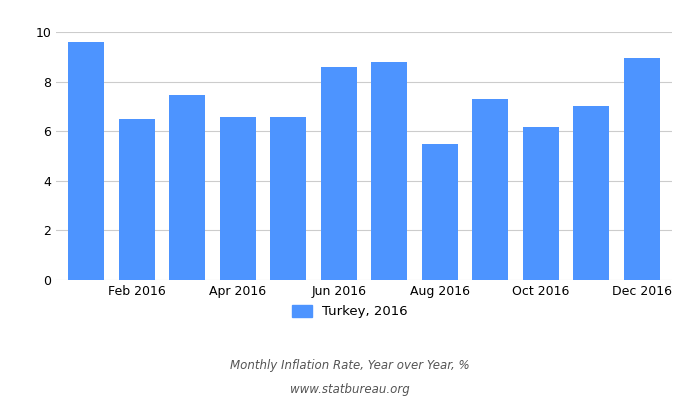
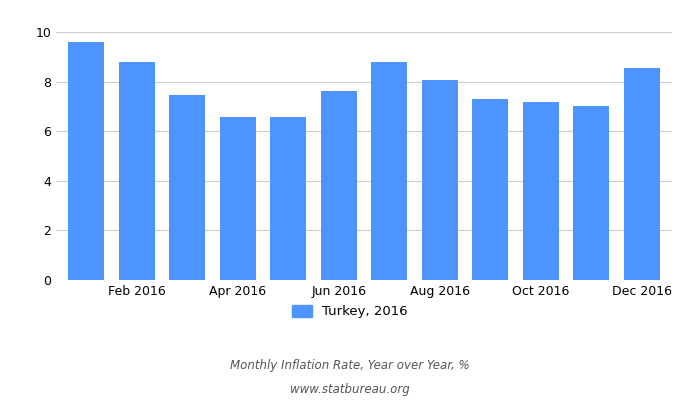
Feb 2016: 6.50 -> 8.78
Jun 2016: 8.60 -> 7.64
Aug 2016: 5.50 -> 8.05
Oct 2016: 6.15 -> 7.16
Dec 2016: 8.95 -> 8.53
